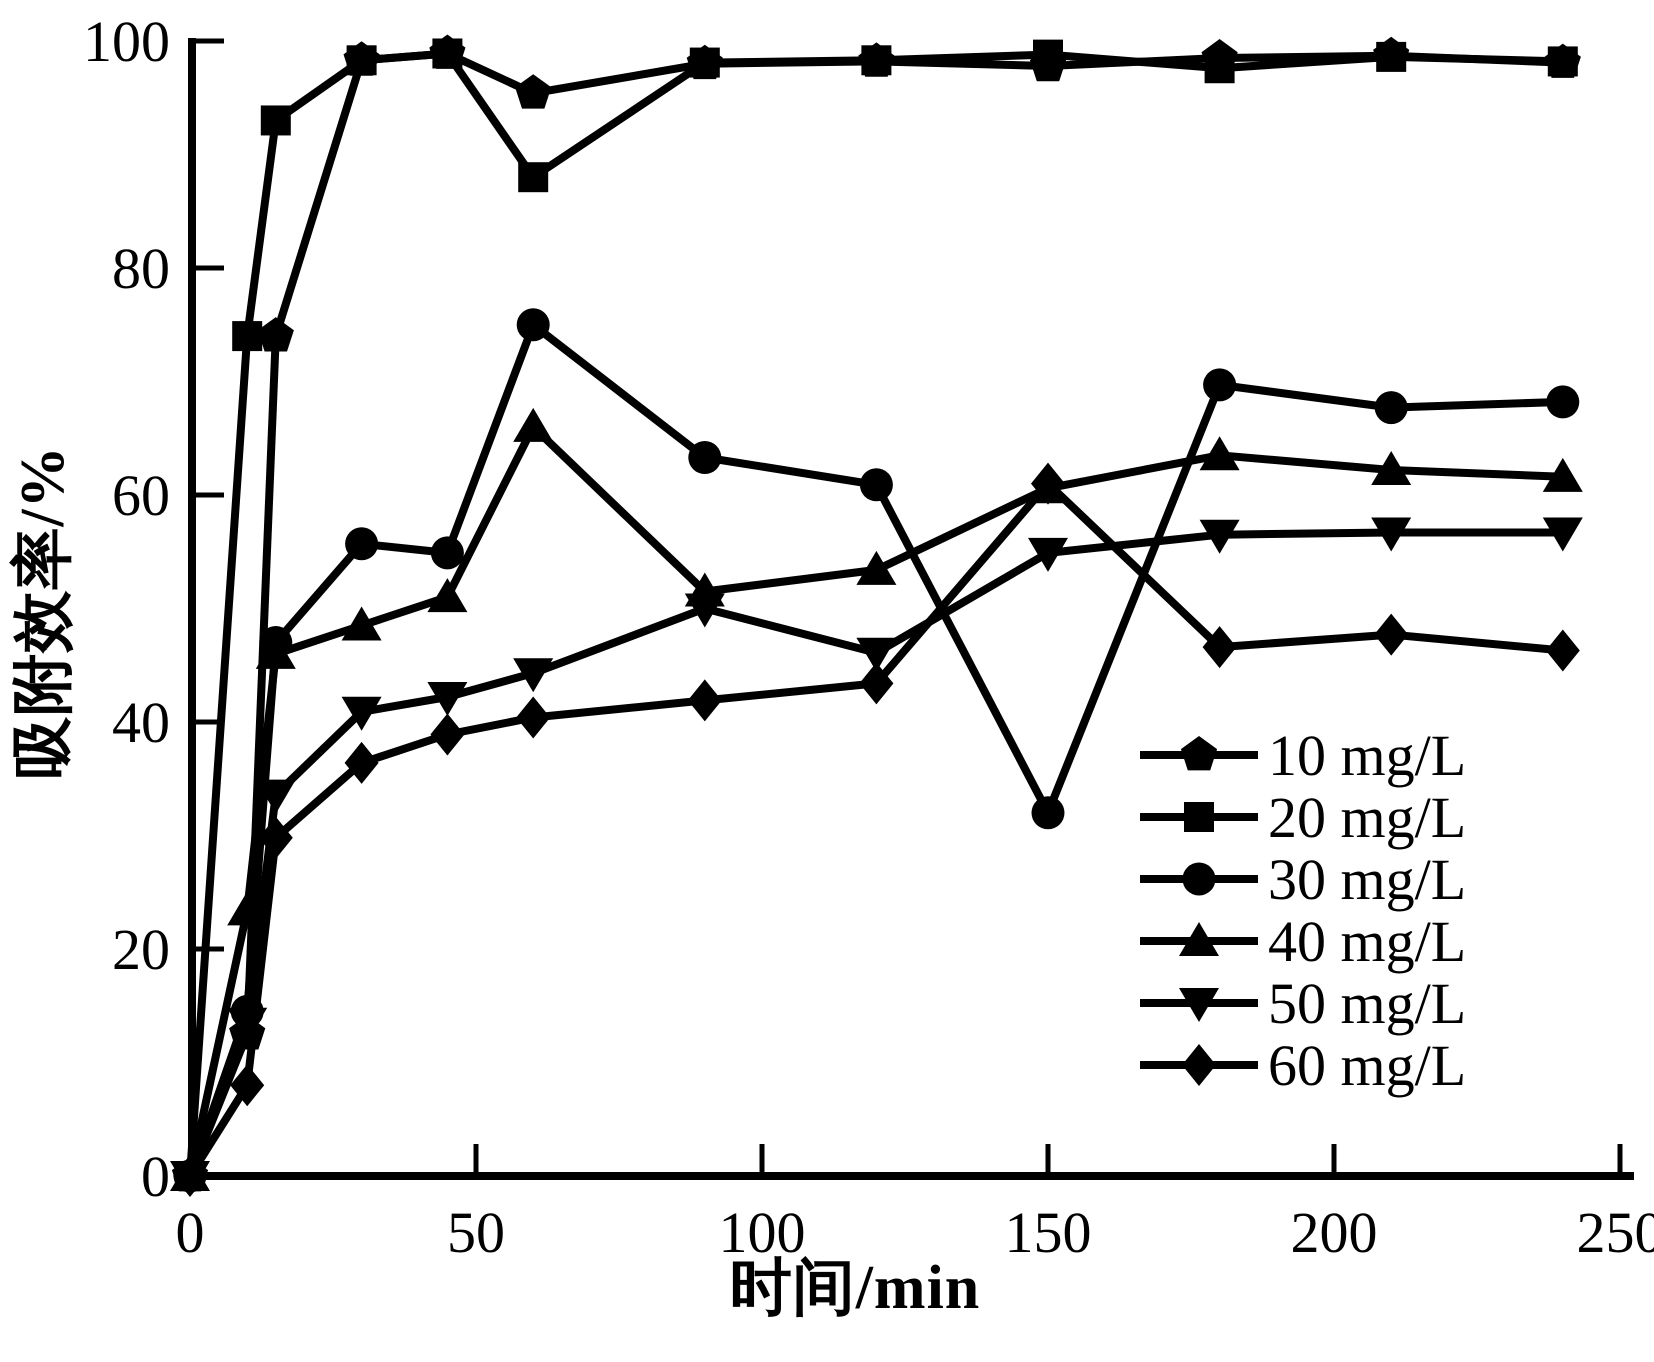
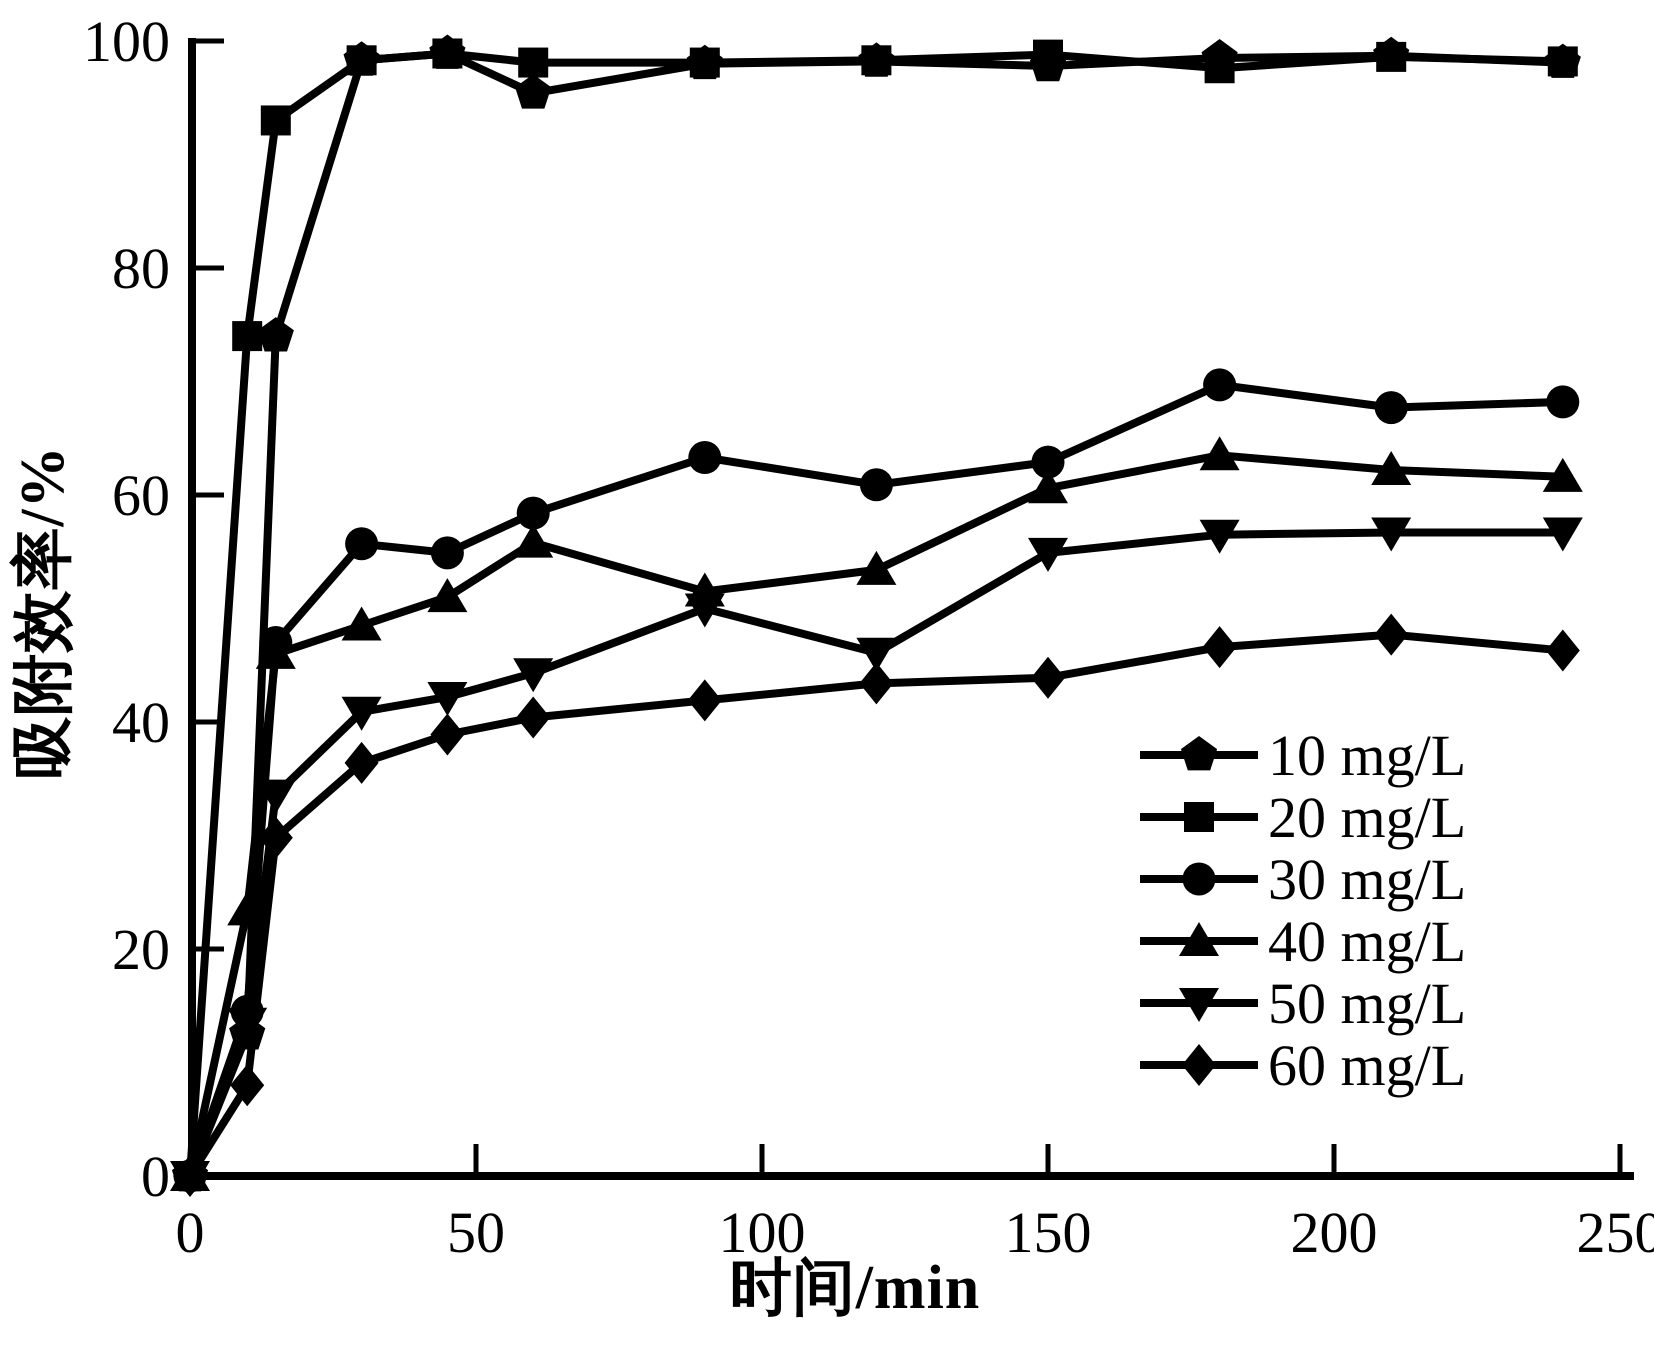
20 mg/L/60: 88 -> 98
30 mg/L/60: 75 -> 58
40 mg/L/60: 66 -> 56
30 mg/L/150: 32 -> 63
60 mg/L/150: 61 -> 44
